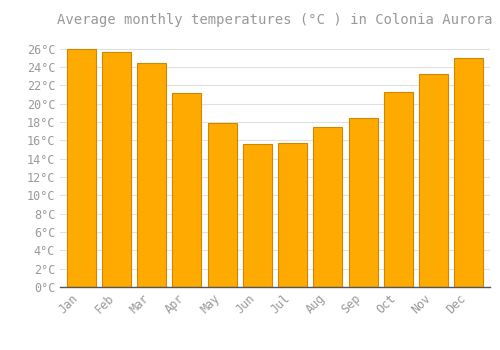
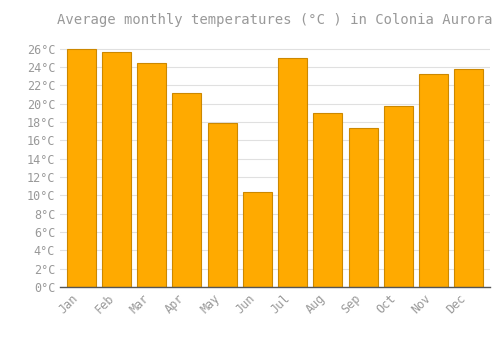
Jun: 15.6°C -> 10.4°C
Jul: 15.7°C -> 25.0°C
Aug: 17.5°C -> 19.0°C
Sep: 18.4°C -> 17.4°C
Oct: 21.3°C -> 19.8°C
Dec: 25.0°C -> 23.8°C
